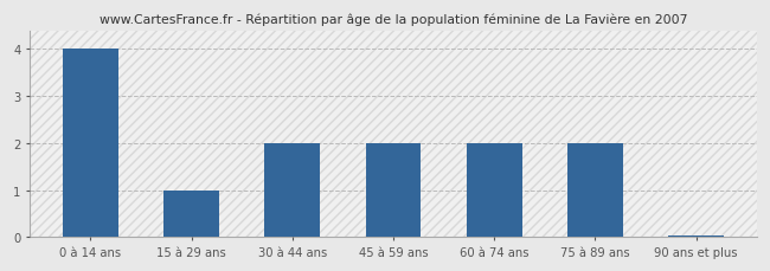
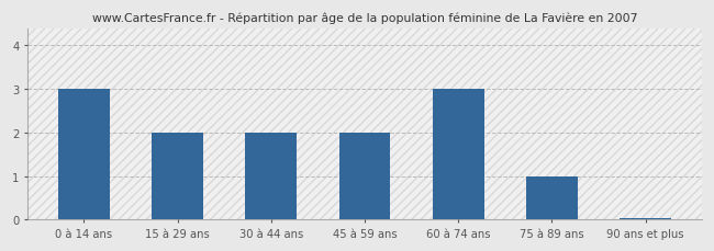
0 à 14 ans: 4.00 -> 3.00
15 à 29 ans: 1.00 -> 2.00
60 à 74 ans: 2.00 -> 3.00
75 à 89 ans: 2.00 -> 1.00
